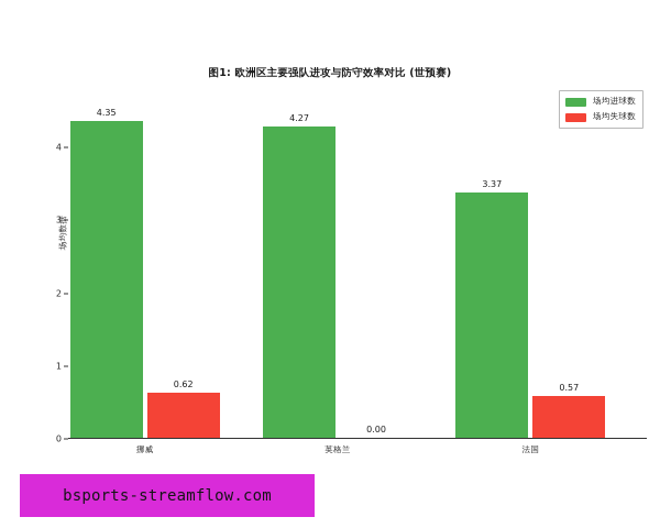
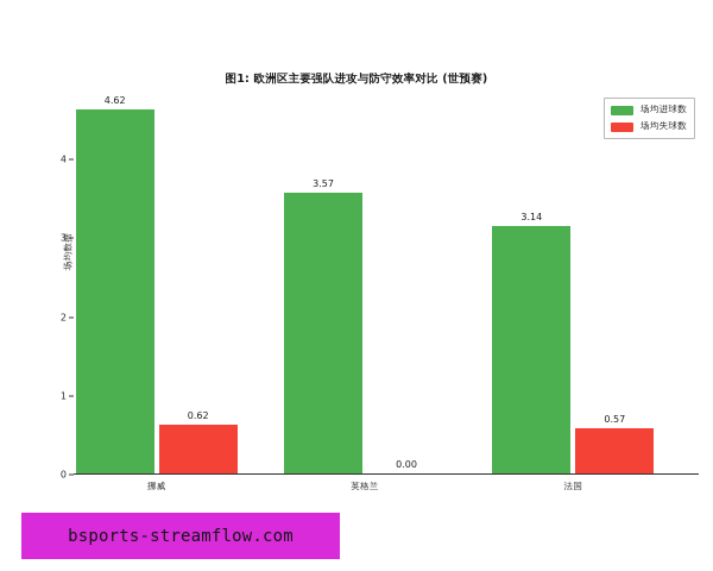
场均进球数/挪威: 4.35 -> 4.62
场均进球数/英格兰: 4.27 -> 3.57
场均进球数/法国: 3.37 -> 3.14
